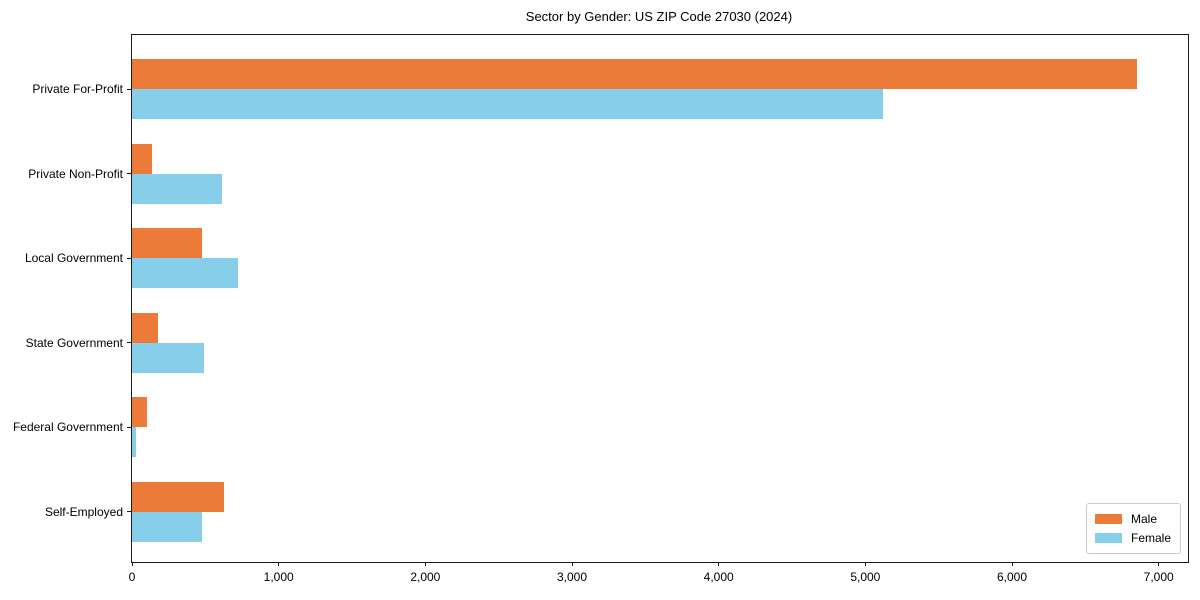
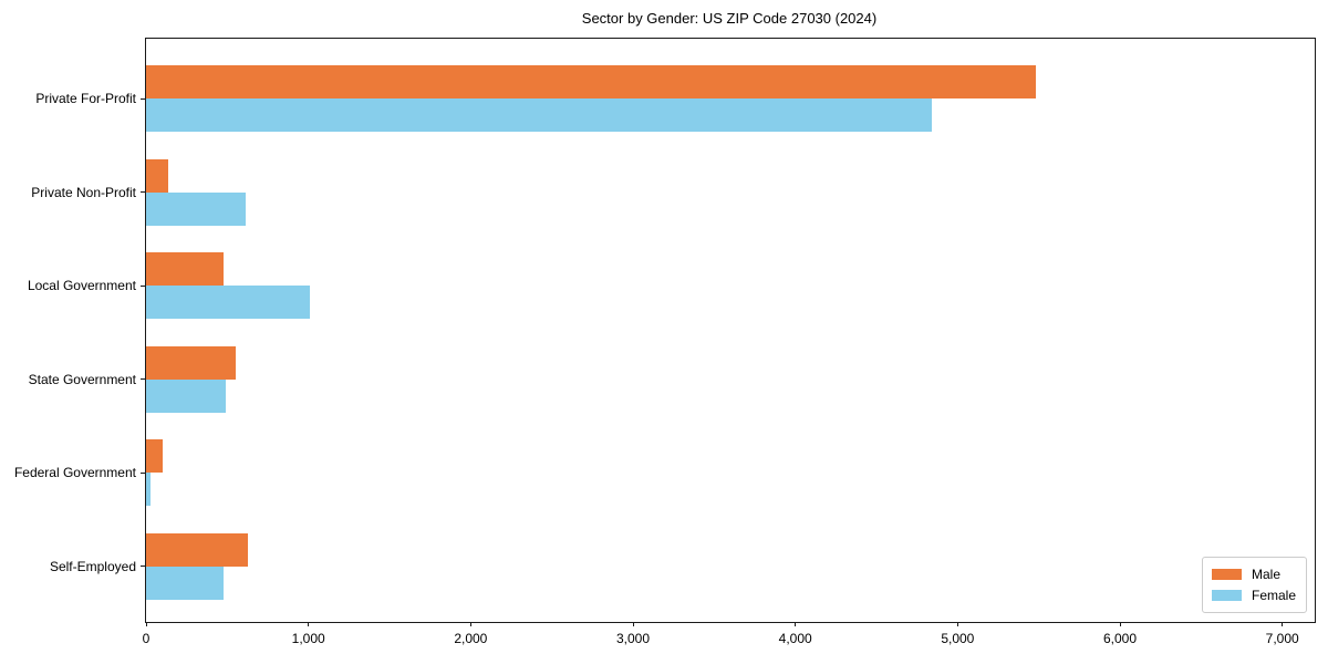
Male/Private For-Profit: 6850 -> 5480
Female/Private For-Profit: 5120 -> 4840
Female/Local Government: 720 -> 1010
Male/State Government: 180 -> 550
